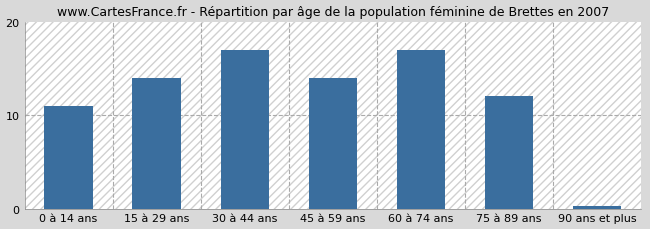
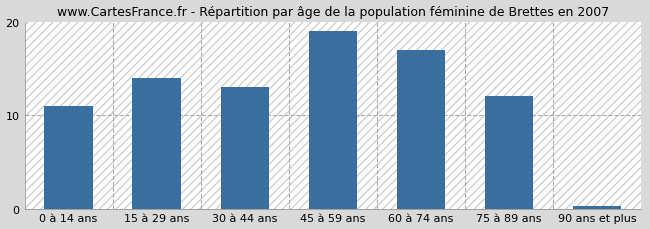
30 à 44 ans: 17.0 -> 13.0
45 à 59 ans: 14.0 -> 19.0
